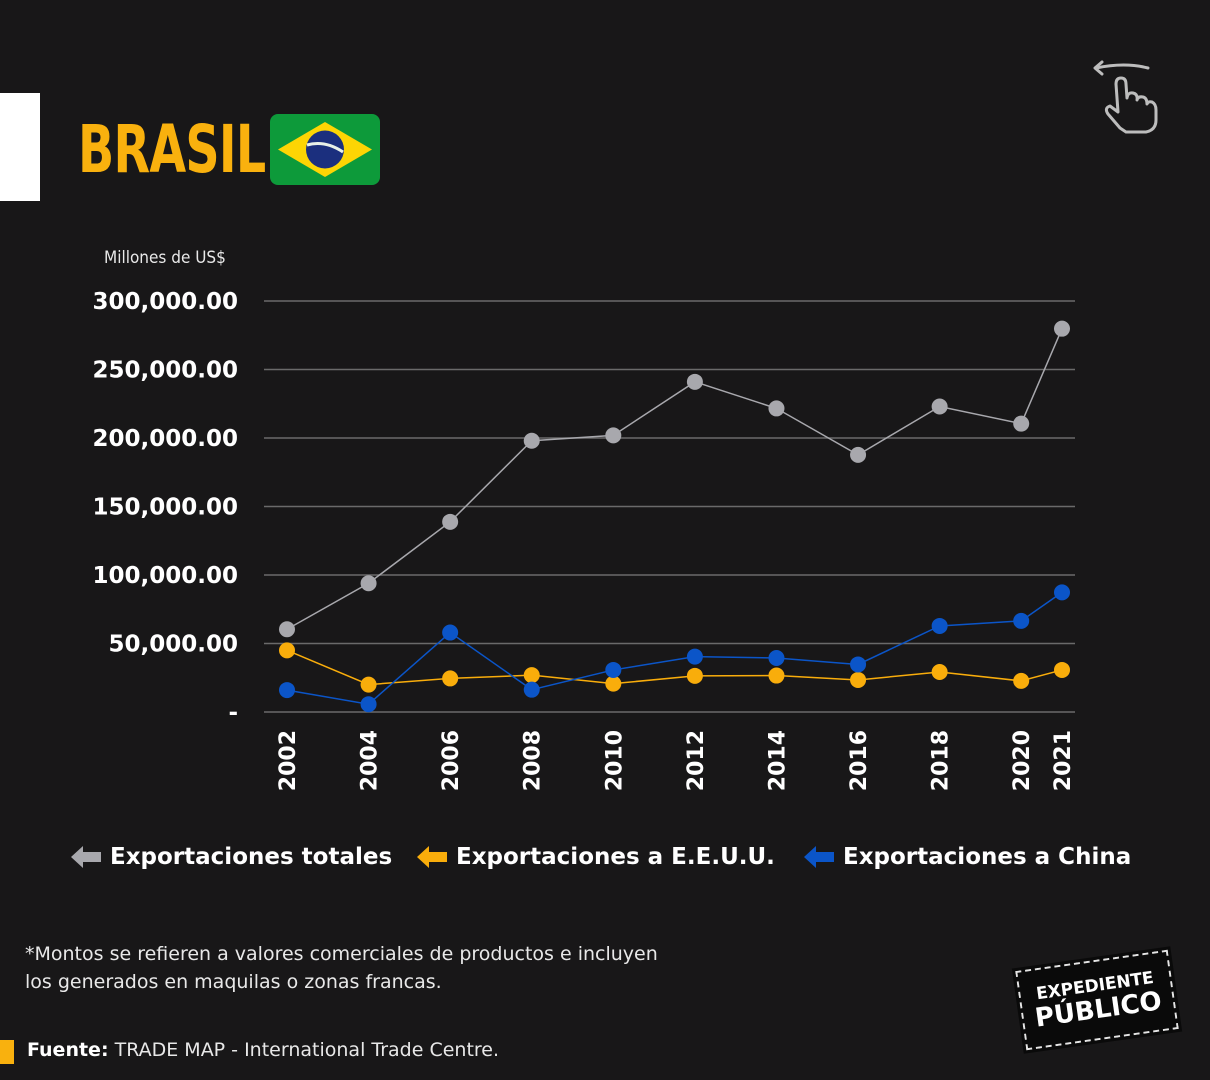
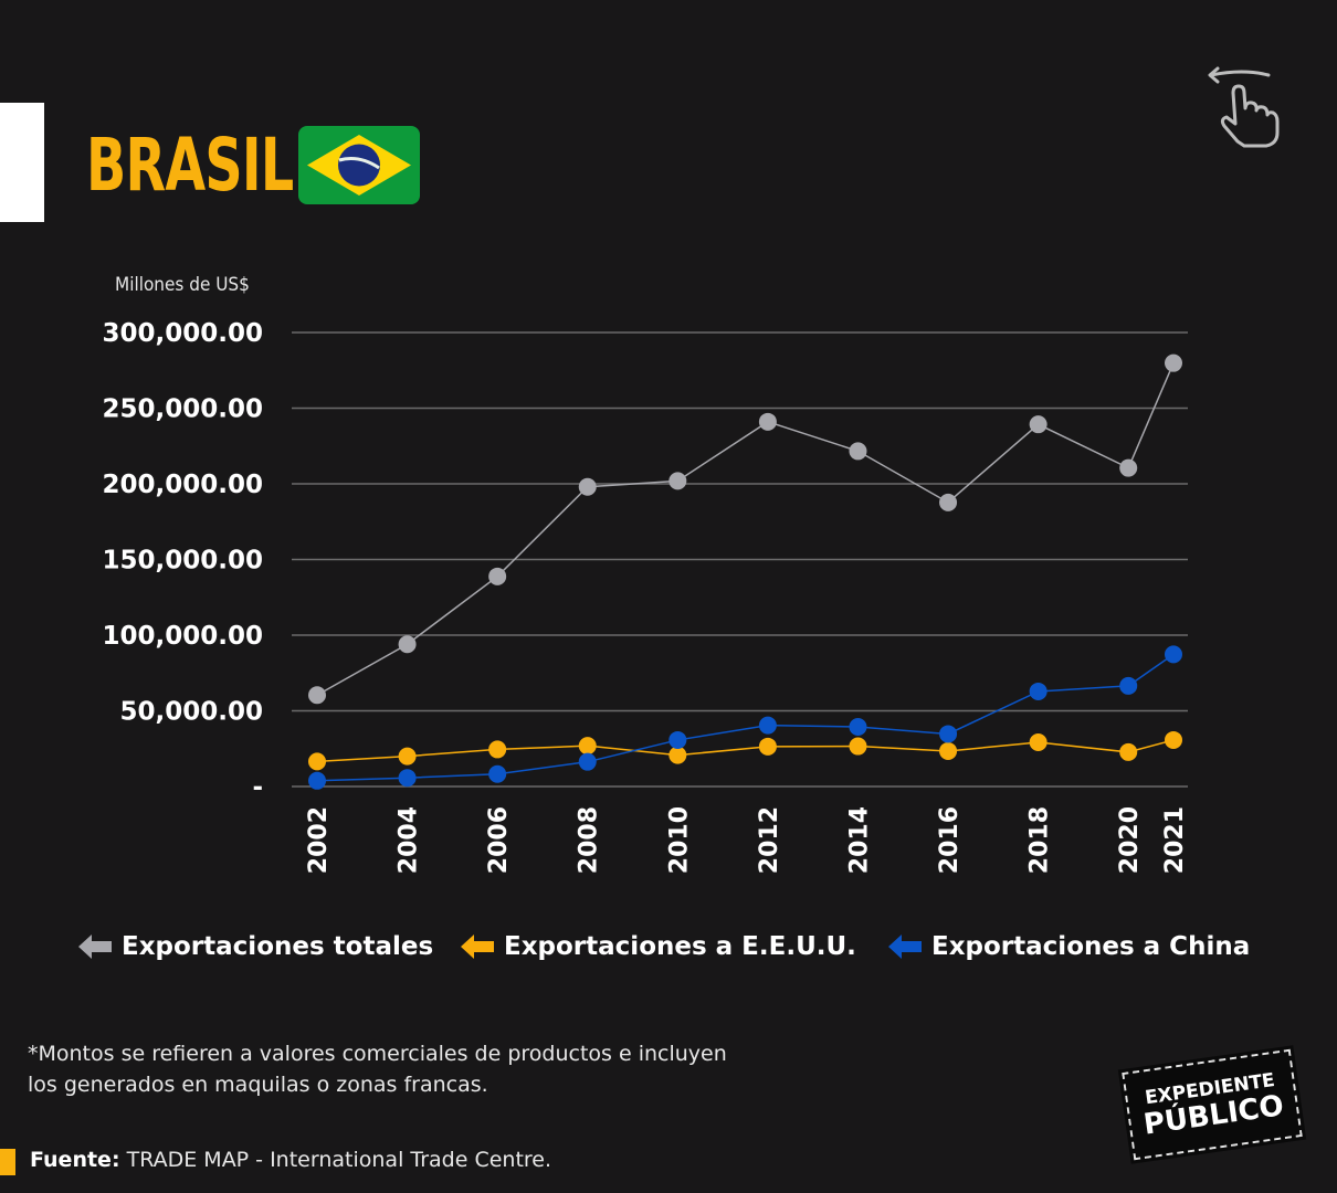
Exportaciones a E.E.U.U./2002: 45000 -> 16000
Exportaciones a China/2002: 16000 -> 4000
Exportaciones a China/2006: 58000 -> 8000
Exportaciones totales/2018: 223000 -> 239000
